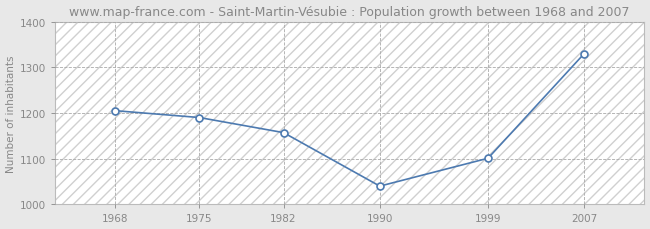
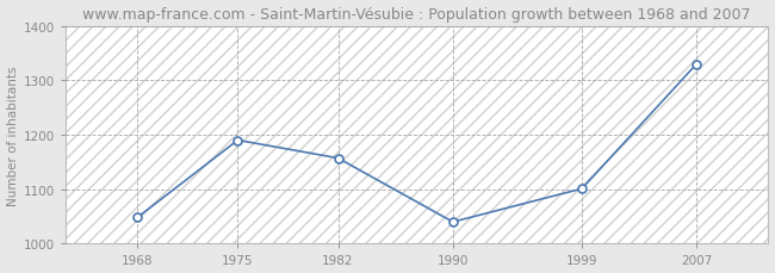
1968: 1205 -> 1048
